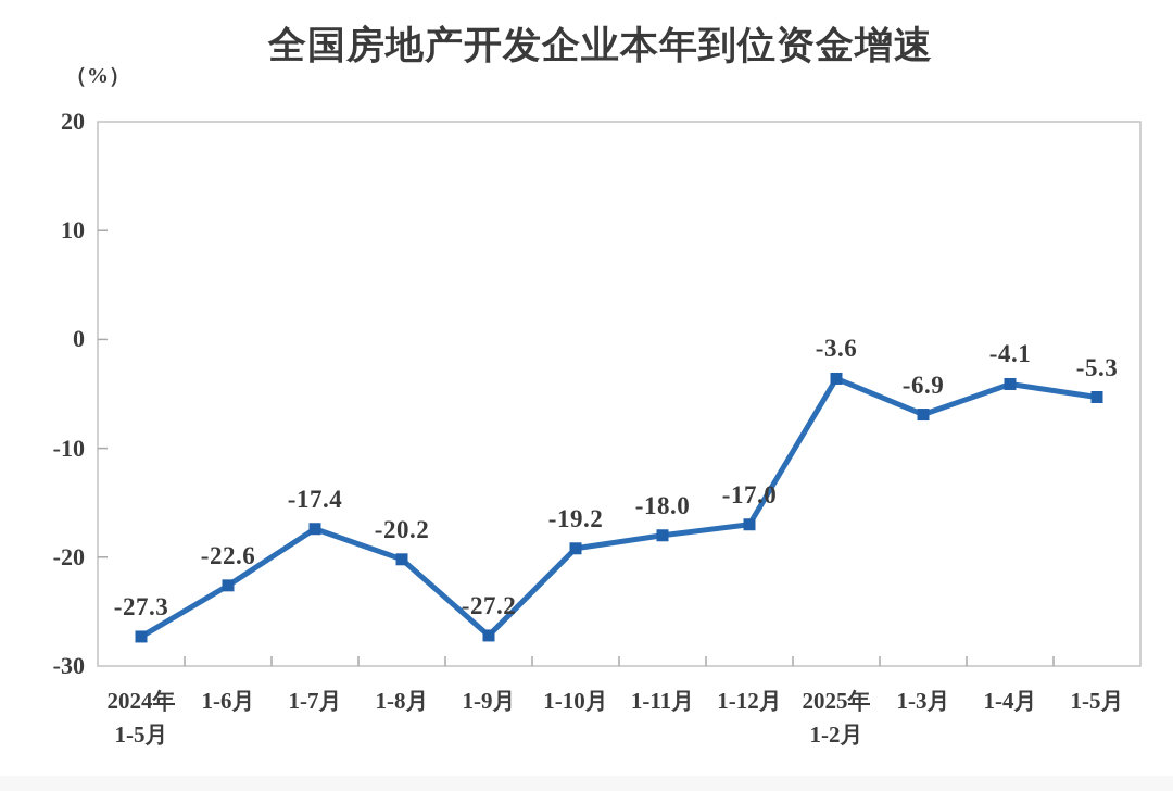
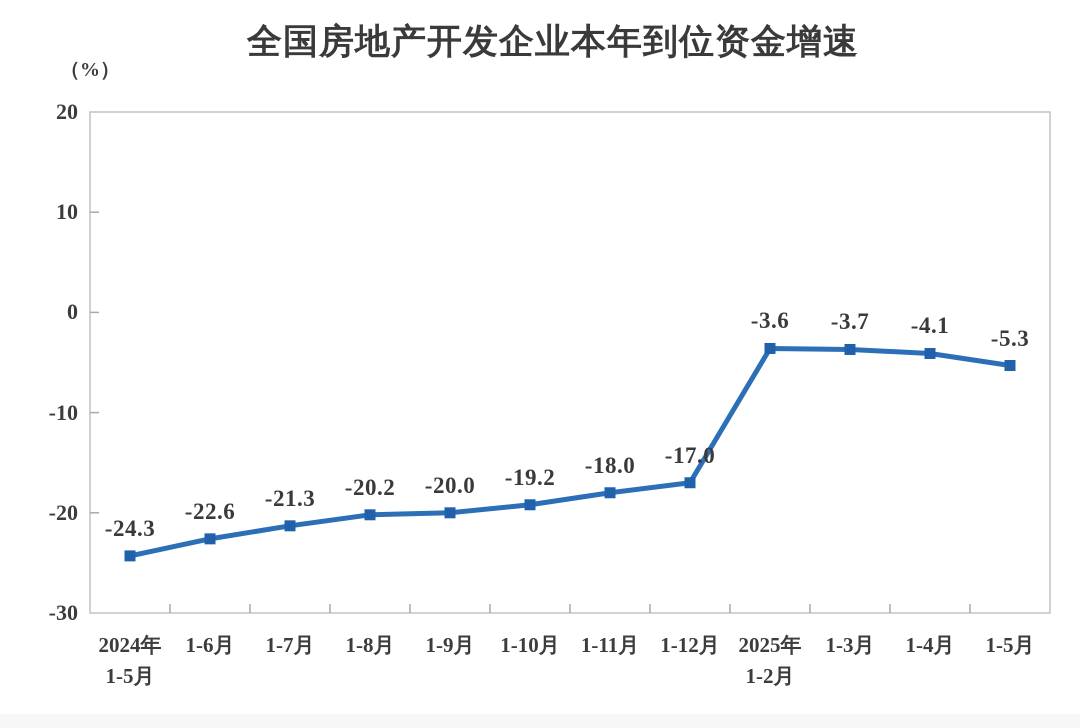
2024年 1-5月: -27.3 -> -24.3
1-7月: -17.4 -> -21.3
1-9月: -27.2 -> -20.0
1-3月: -6.9 -> -3.7
